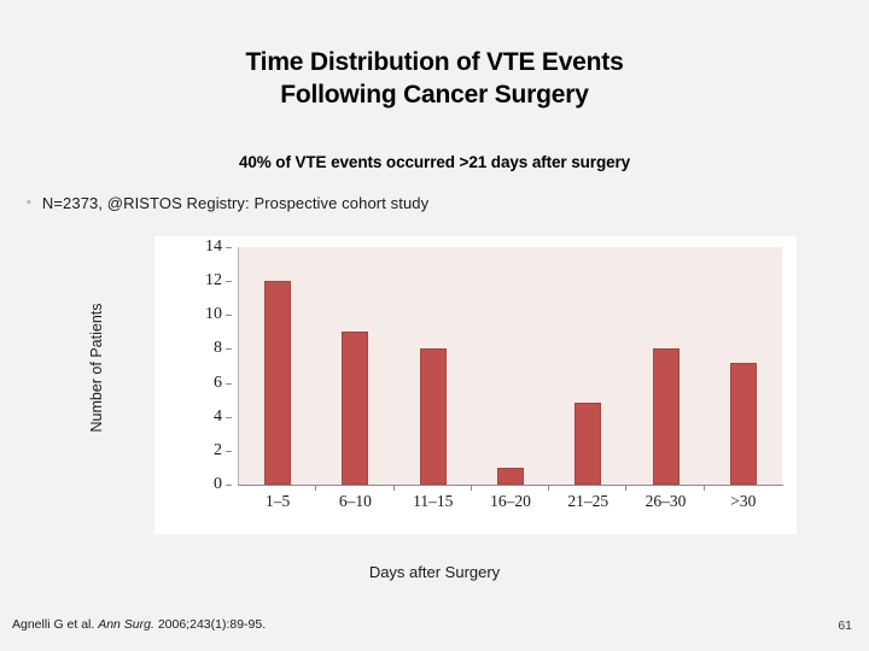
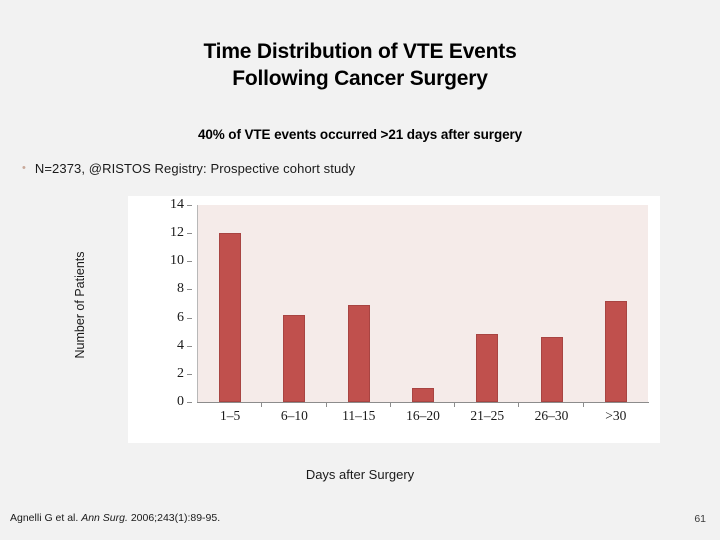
6–10: 9.0 -> 6.2
11–15: 8.0 -> 6.9
26–30: 8.0 -> 4.6
